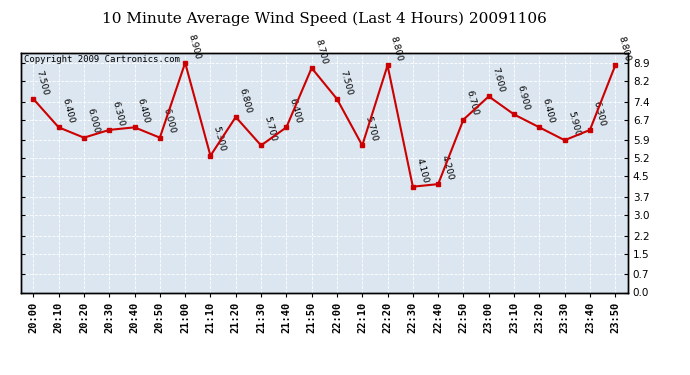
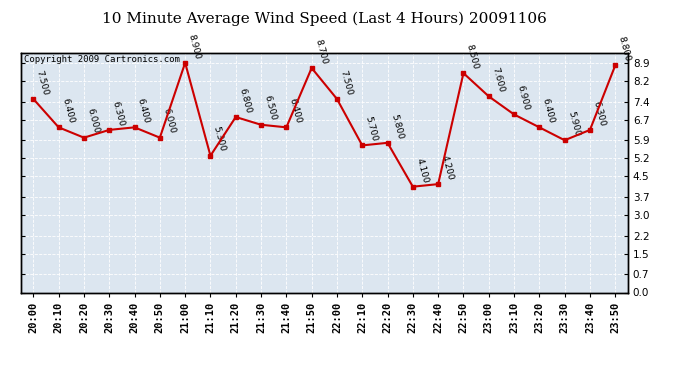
21:30: 5.700 -> 6.500
22:20: 8.800 -> 5.800
22:50: 6.700 -> 8.500
